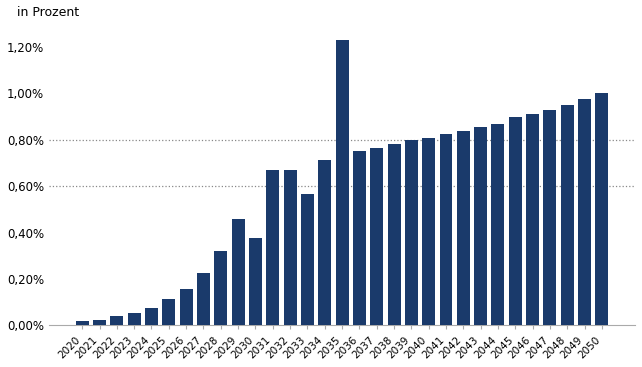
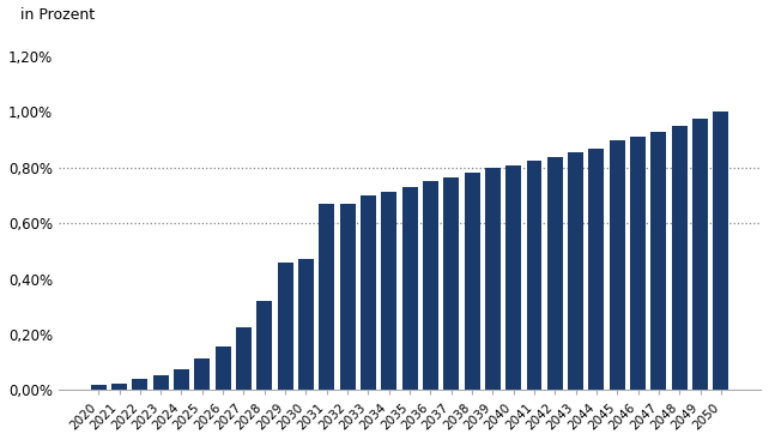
2030: 0,375% -> 0,470%
2033: 0,565% -> 0,700%
2035: 1,230% -> 0,730%
